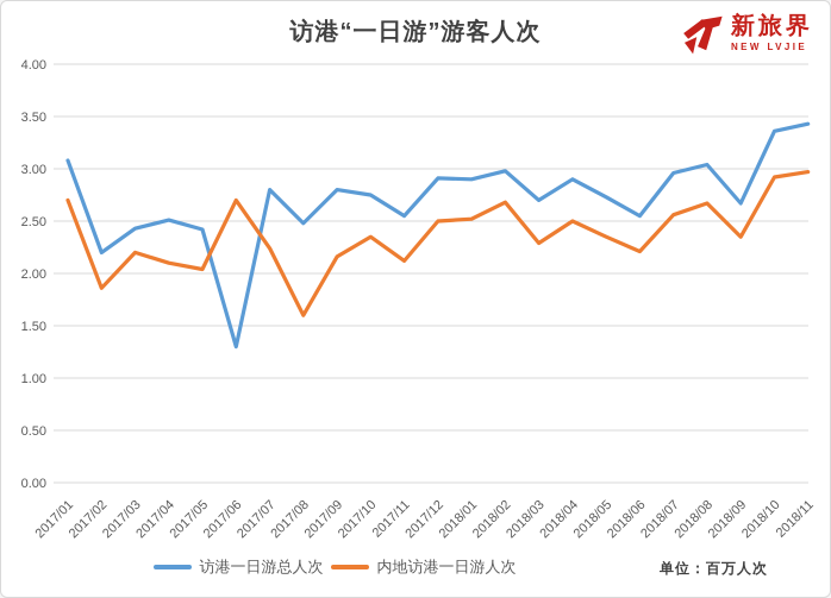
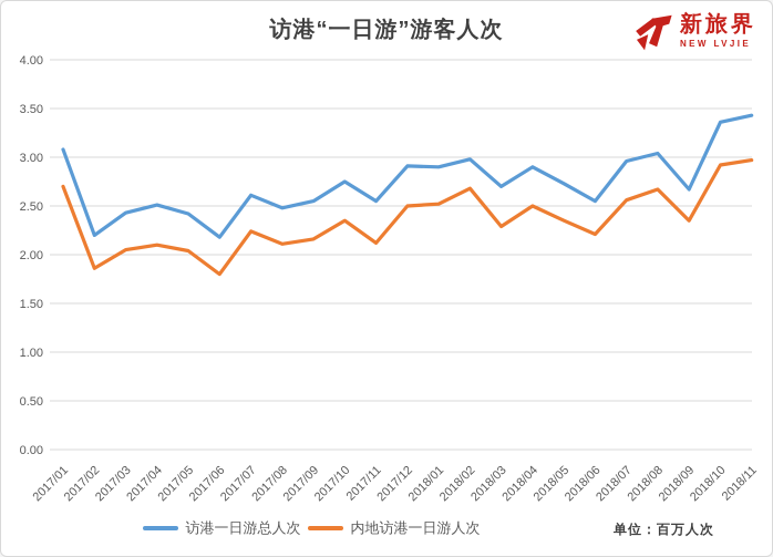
内地访港一日游人次/2017/03: 2.2 -> 2.0
访港一日游总人次/2017/06: 1.3 -> 2.2
内地访港一日游人次/2017/06: 2.7 -> 1.8
访港一日游总人次/2017/07: 2.8 -> 2.6
内地访港一日游人次/2017/08: 1.6 -> 2.1
访港一日游总人次/2017/09: 2.8 -> 2.5
